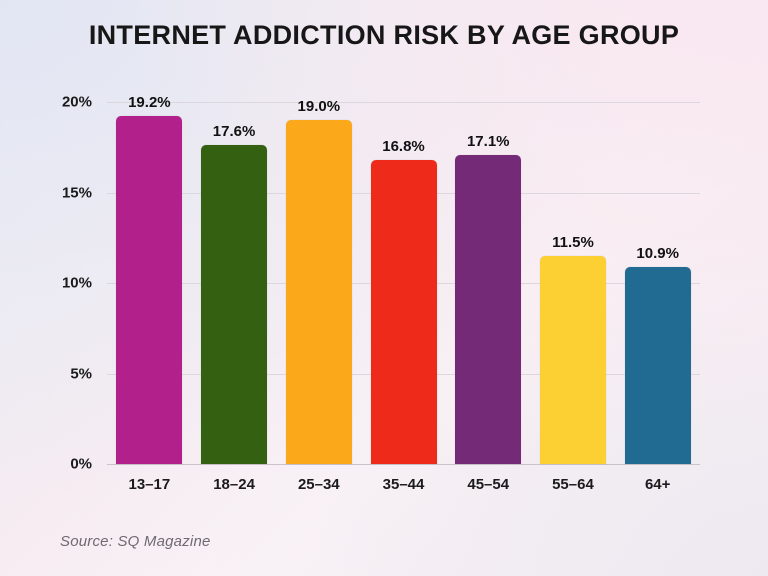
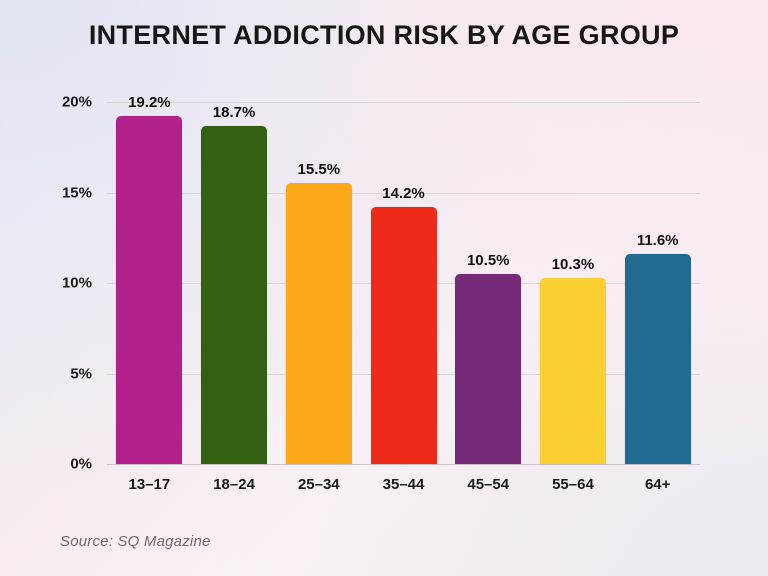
18–24: 17.6% -> 18.7%
25–34: 19.0% -> 15.5%
35–44: 16.8% -> 14.2%
45–54: 17.1% -> 10.5%
55–64: 11.5% -> 10.3%
64+: 10.9% -> 11.6%
